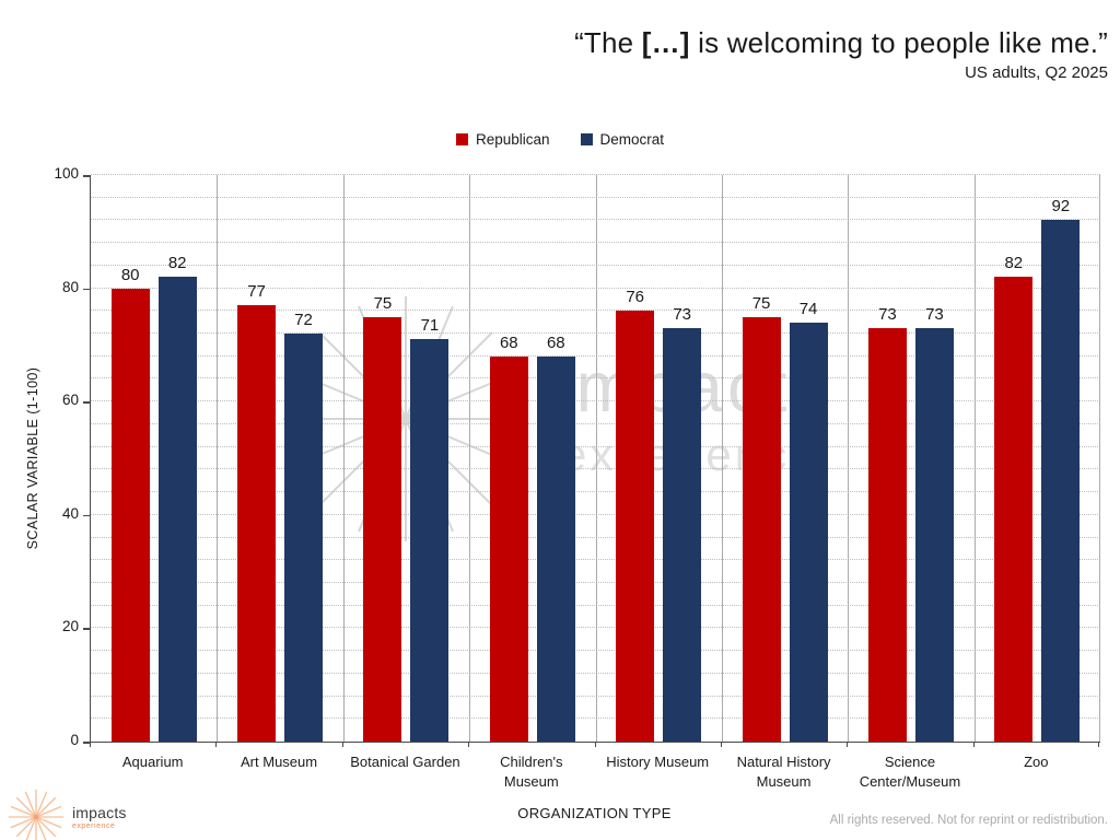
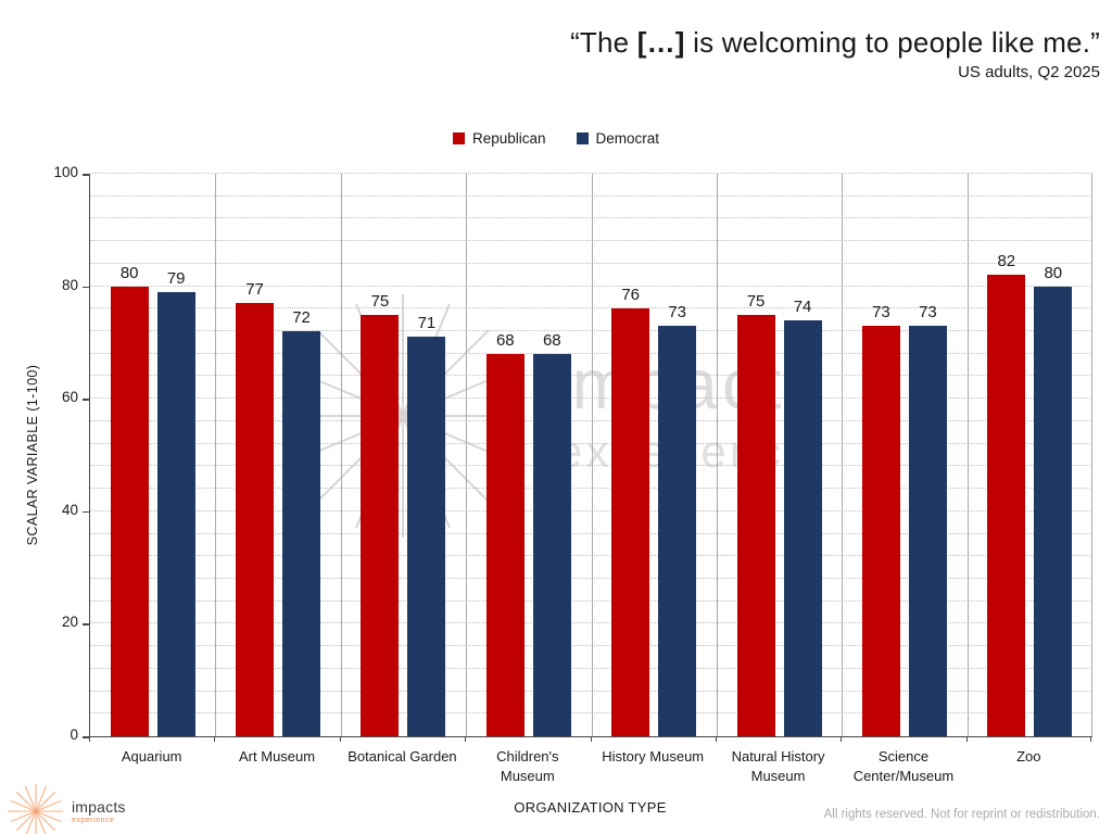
Democrat/Aquarium: 82 -> 79
Democrat/Zoo: 92 -> 80
